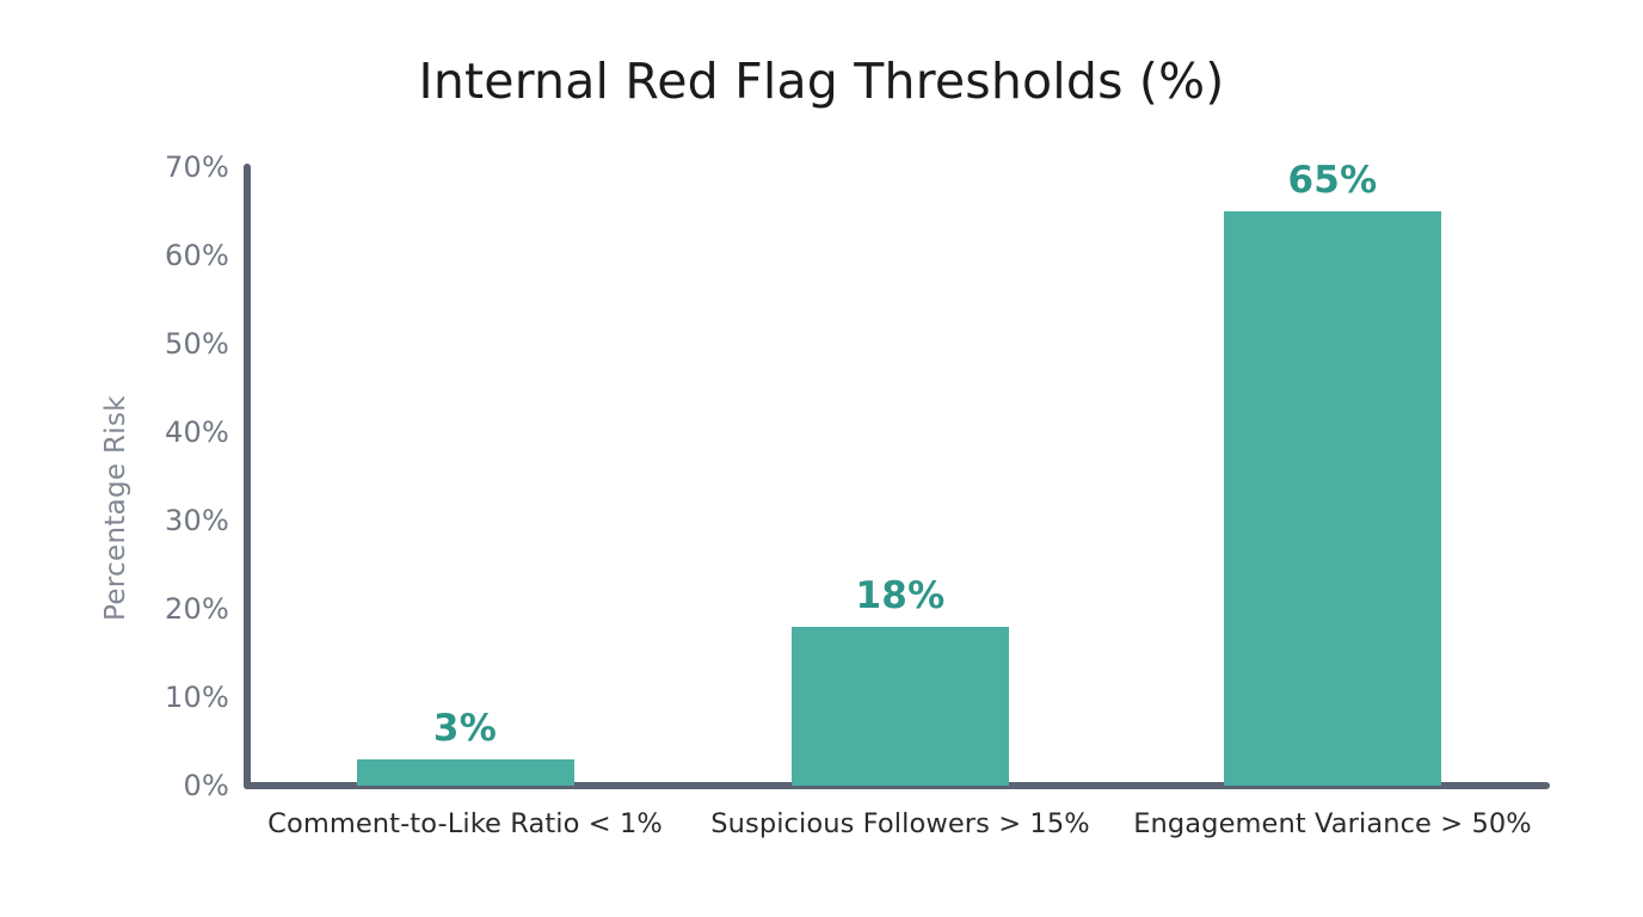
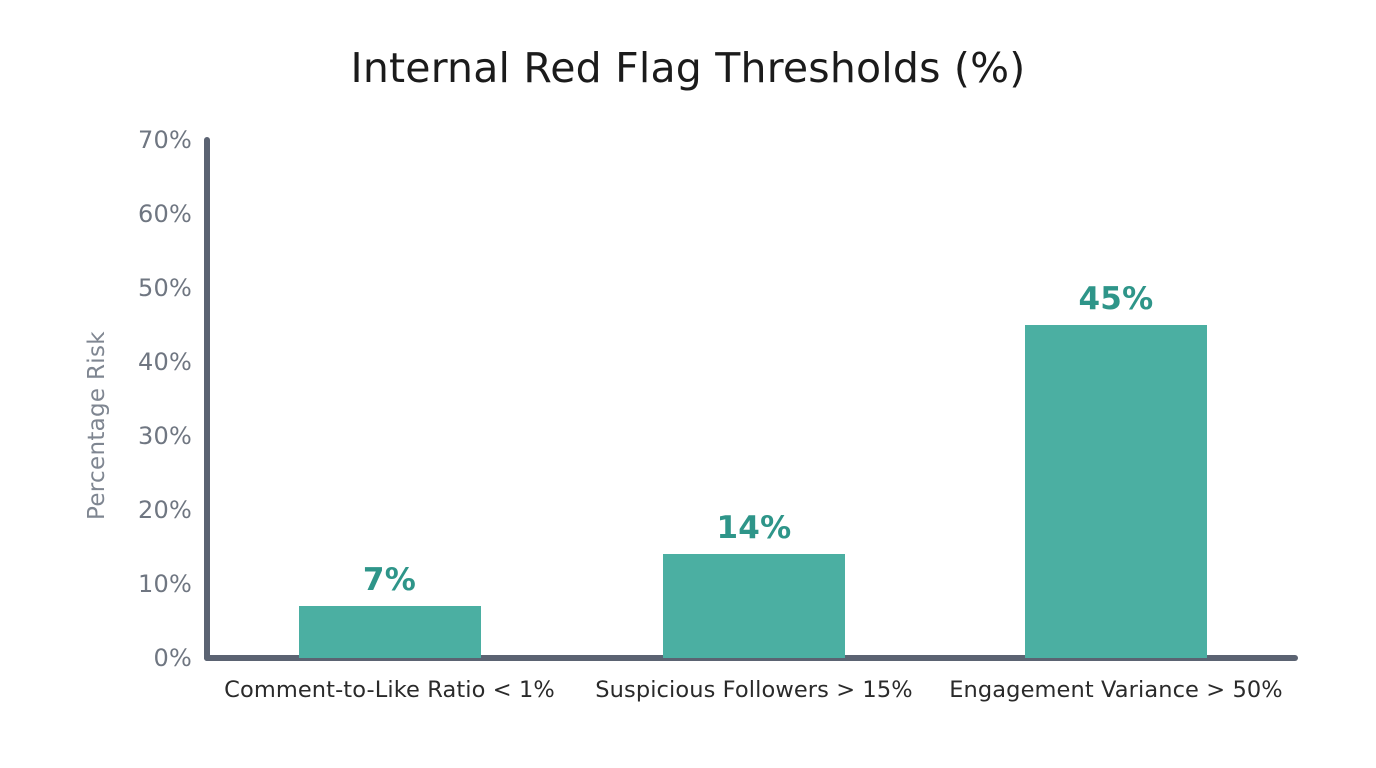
Comment-to-Like Ratio < 1%: 3% -> 7%
Suspicious Followers > 15%: 18% -> 14%
Engagement Variance > 50%: 65% -> 45%
